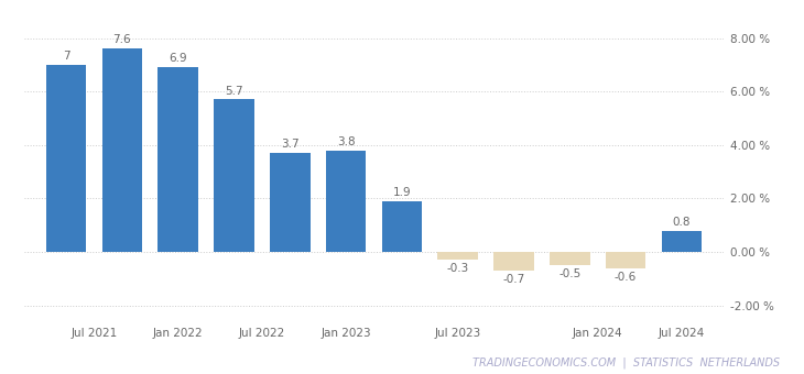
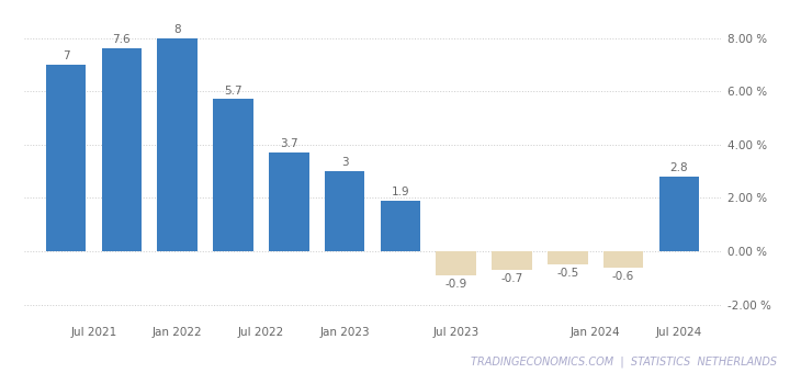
Jan 2022: 6.9 -> 8
Jan 2023: 3.8 -> 3
Jul 2023: -0.3 -> -0.9
Jul 2024: 0.8 -> 2.8
